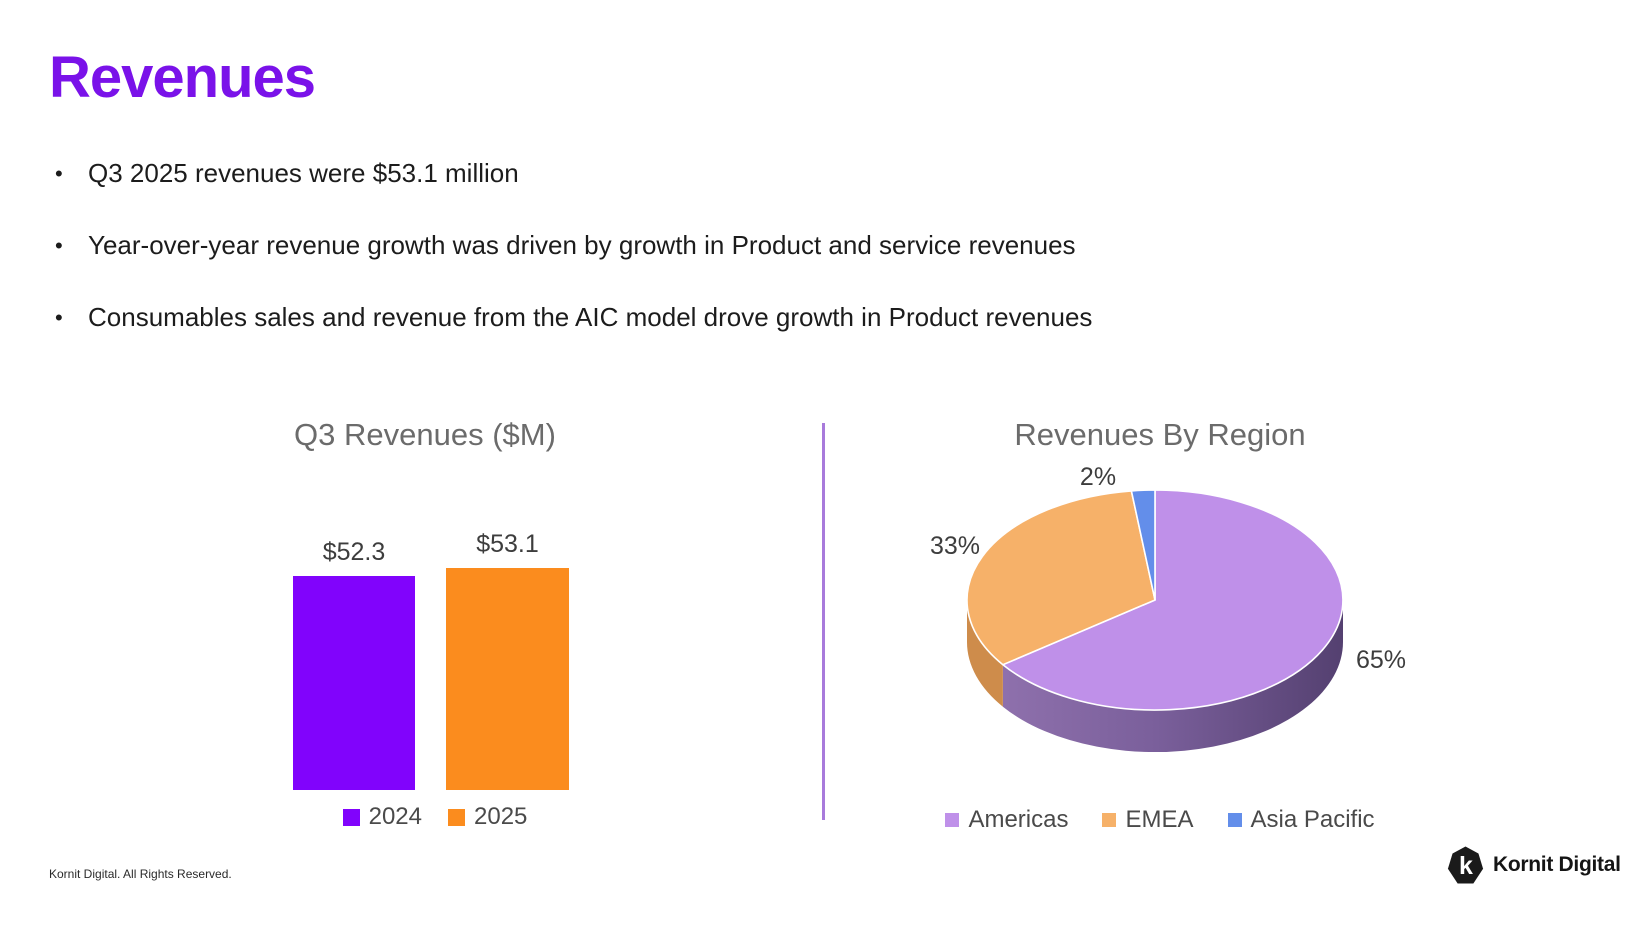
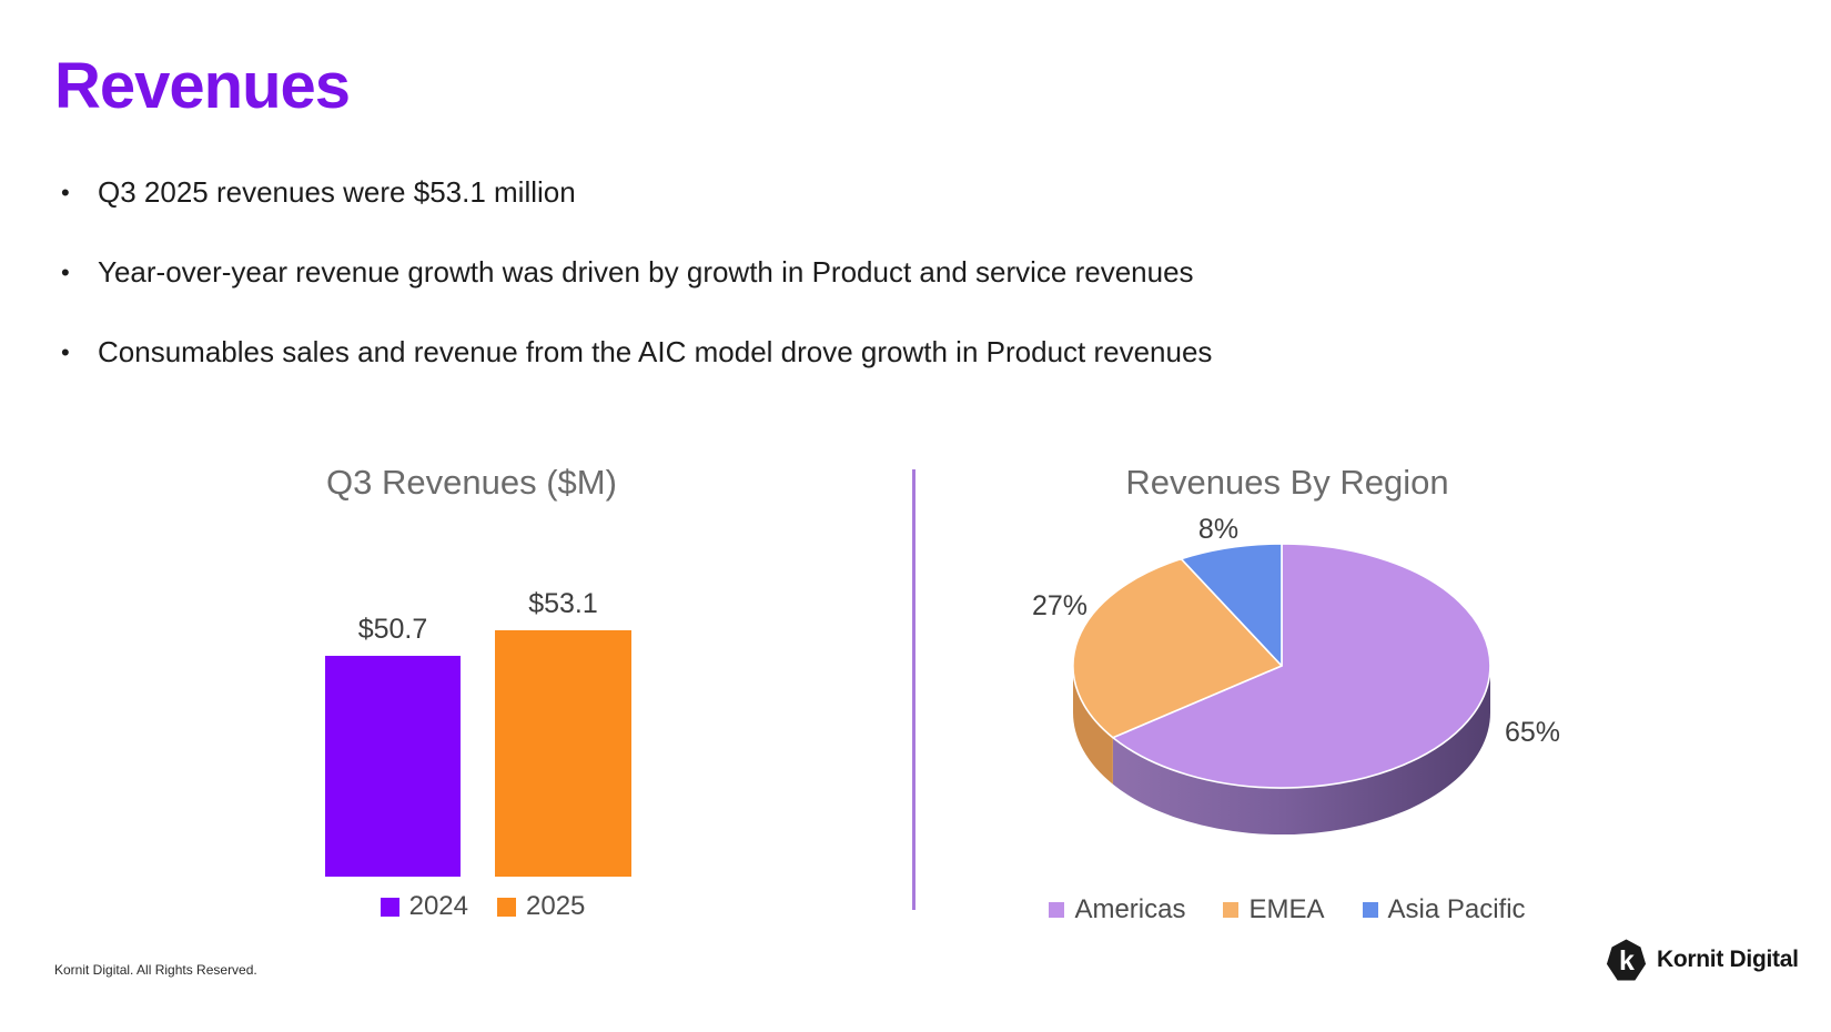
Q3 Revenues ($M)/2024: $52.3 -> $50.7
Revenues By Region/EMEA: 33% -> 27%
Revenues By Region/Asia Pacific: 2% -> 8%
